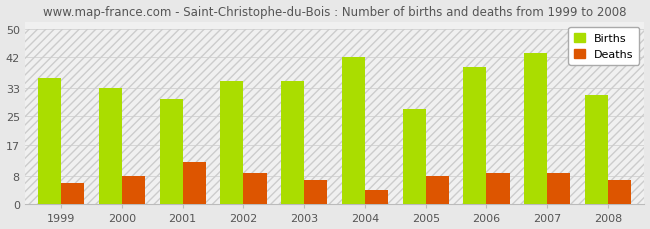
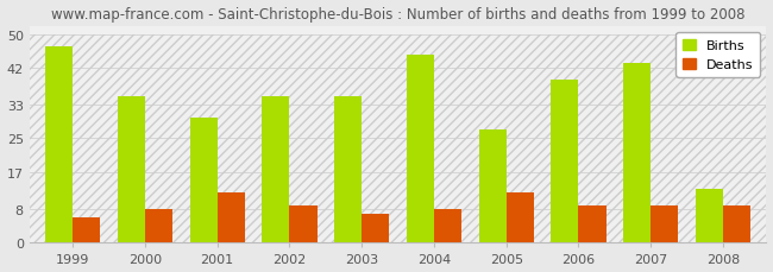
Births/1999: 36 -> 47
Births/2000: 33 -> 35
Births/2004: 42 -> 45
Deaths/2004: 4 -> 8
Deaths/2005: 8 -> 12
Births/2008: 31 -> 13
Deaths/2008: 7 -> 9
